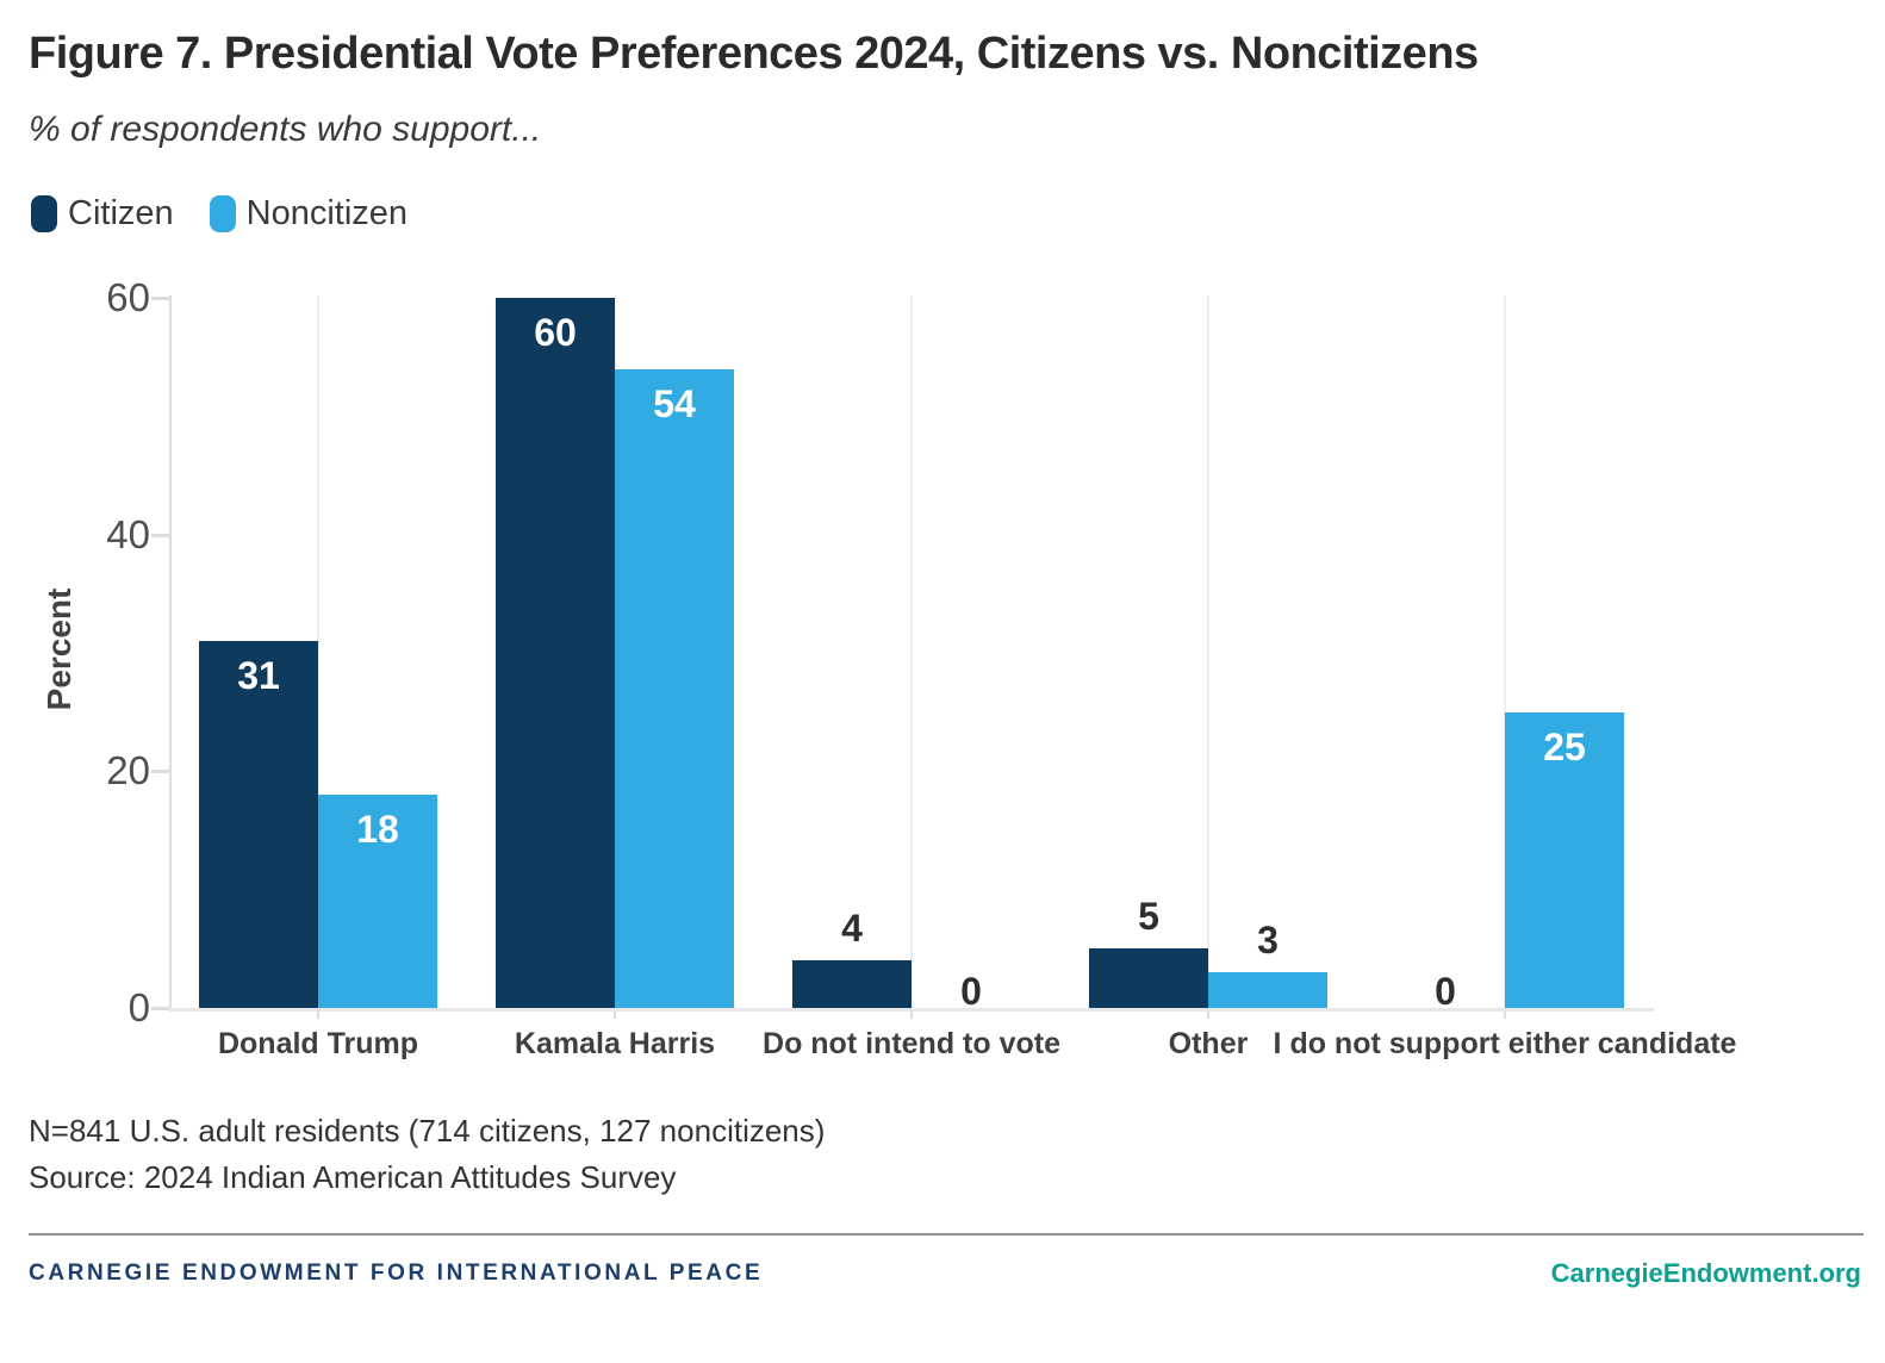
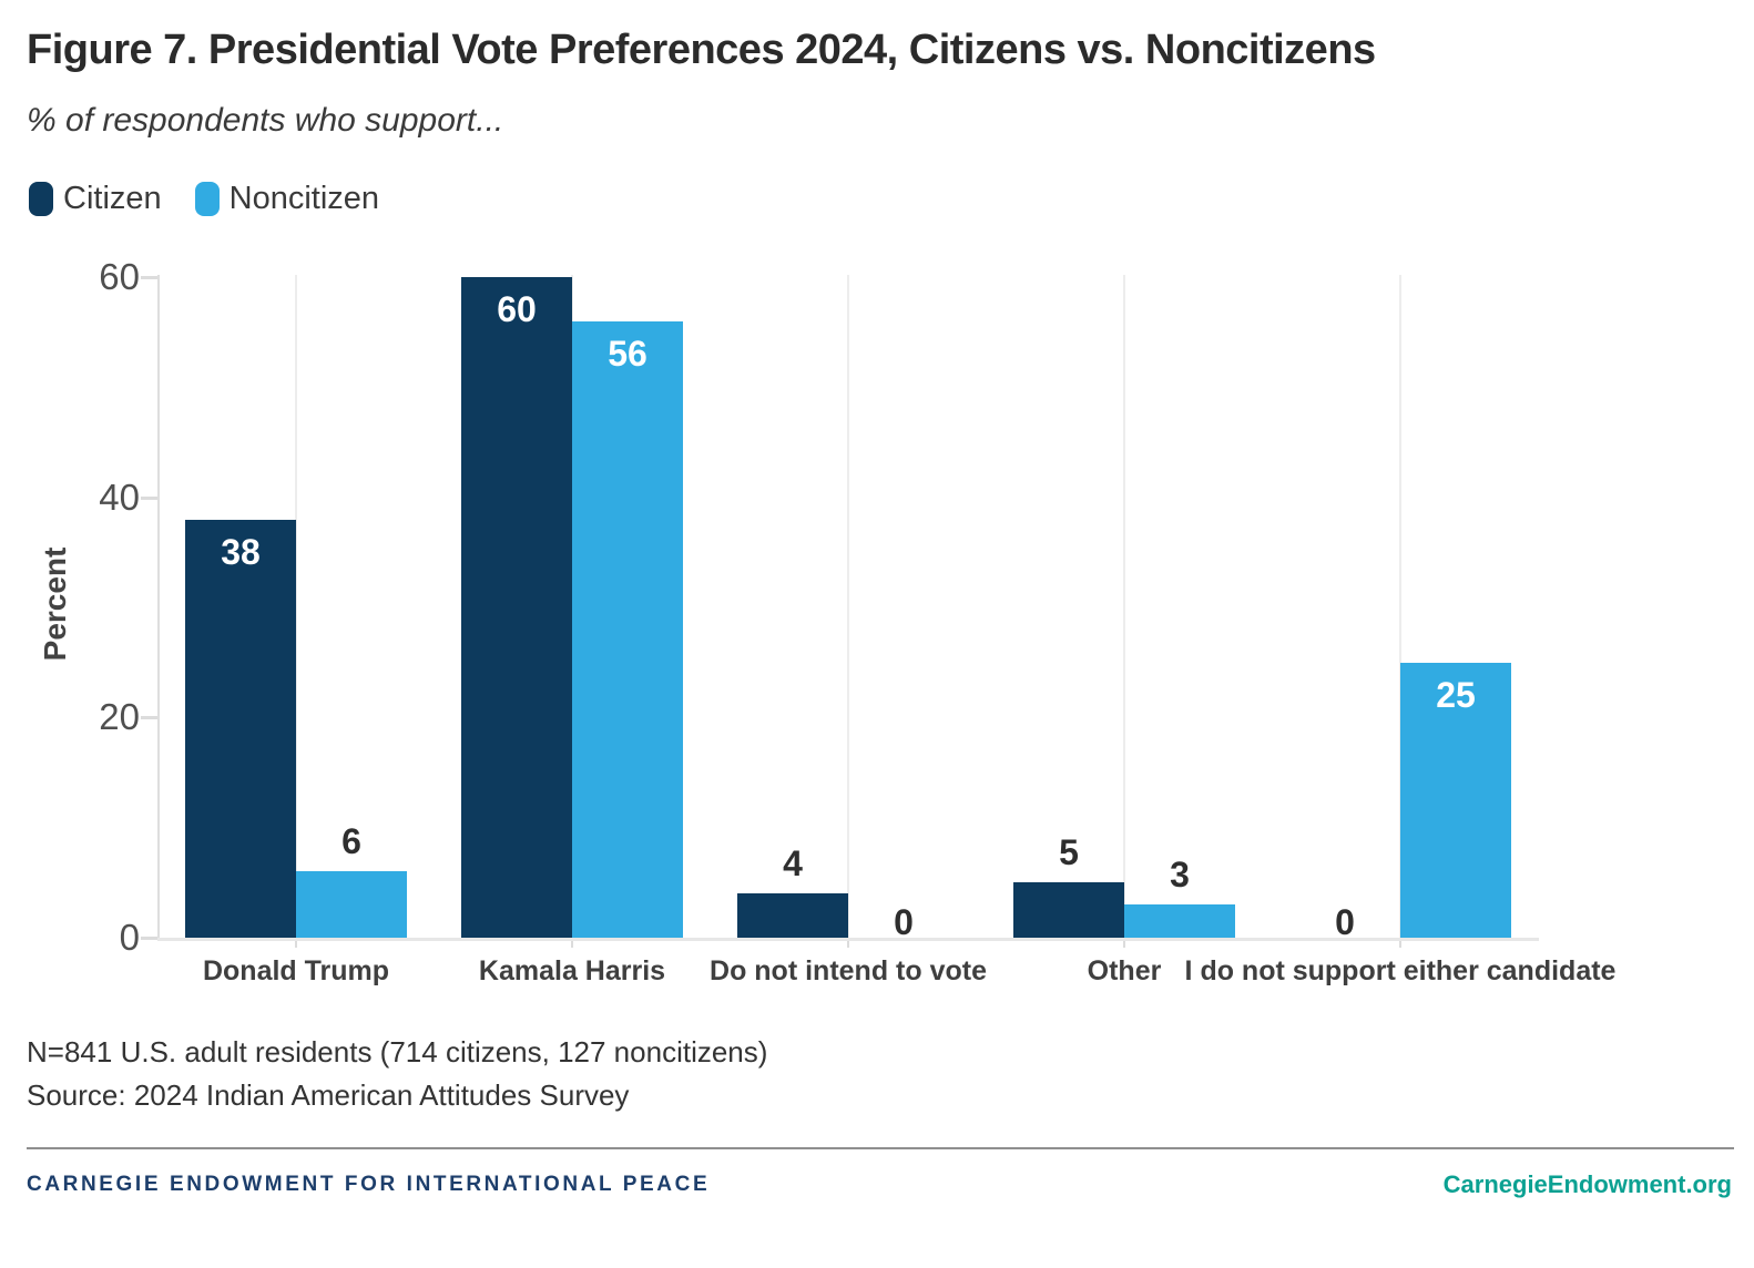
Citizen/Donald Trump: 31 -> 38
Noncitizen/Donald Trump: 18 -> 6
Noncitizen/Kamala Harris: 54 -> 56
